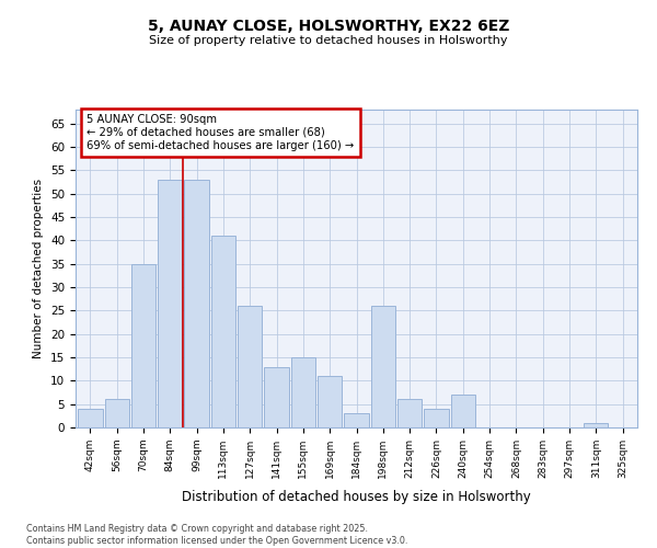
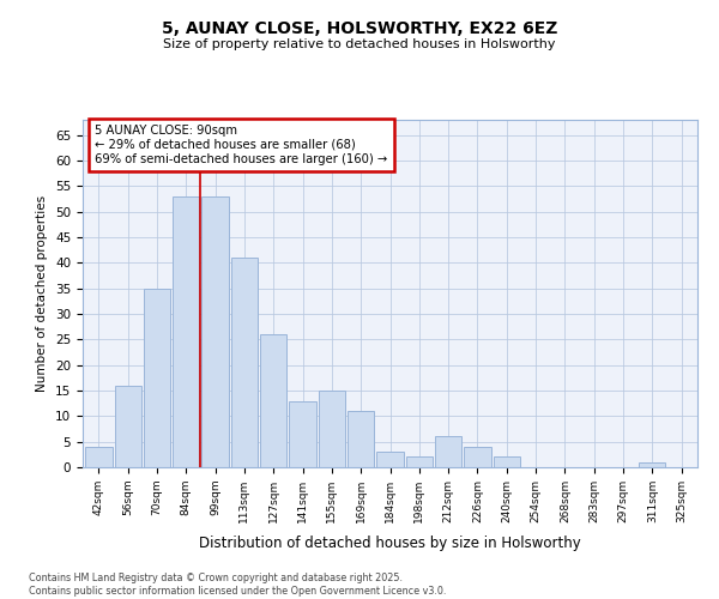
56sqm: 6 -> 16
198sqm: 26 -> 2
240sqm: 7 -> 2
